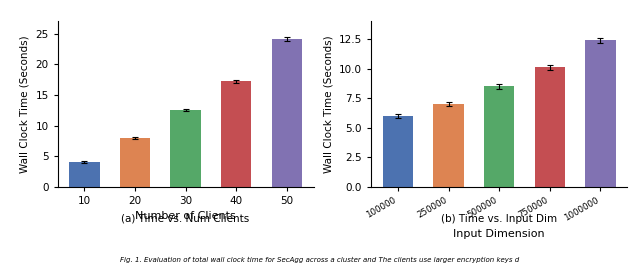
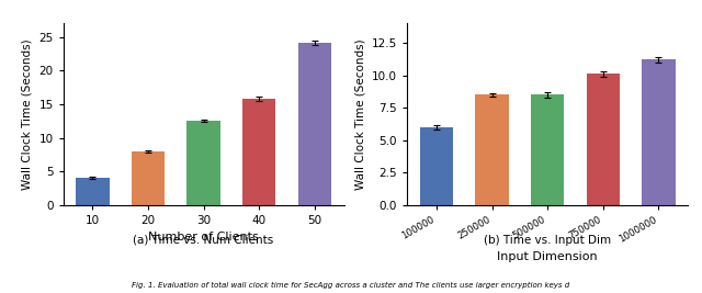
40: 17.2 -> 15.8
250000: 7.0 -> 8.5
1000000: 12.4 -> 11.2
